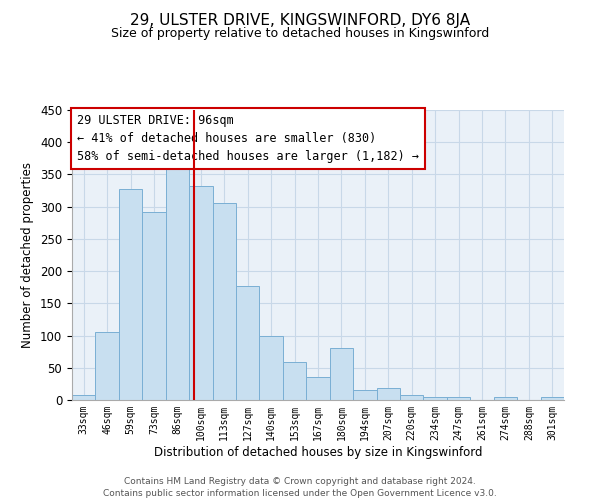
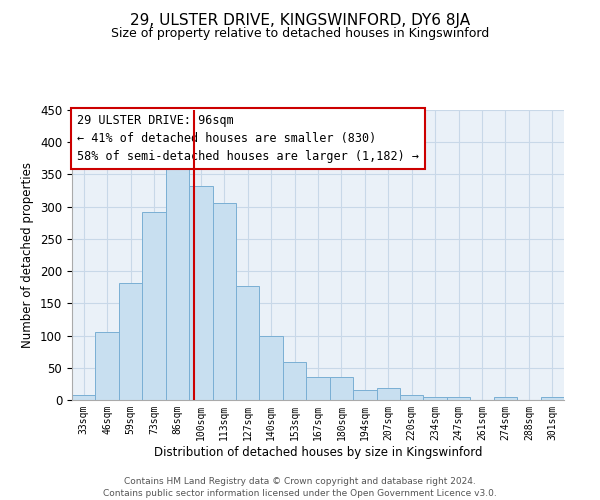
59sqm: 328 -> 181
180sqm: 80 -> 36
